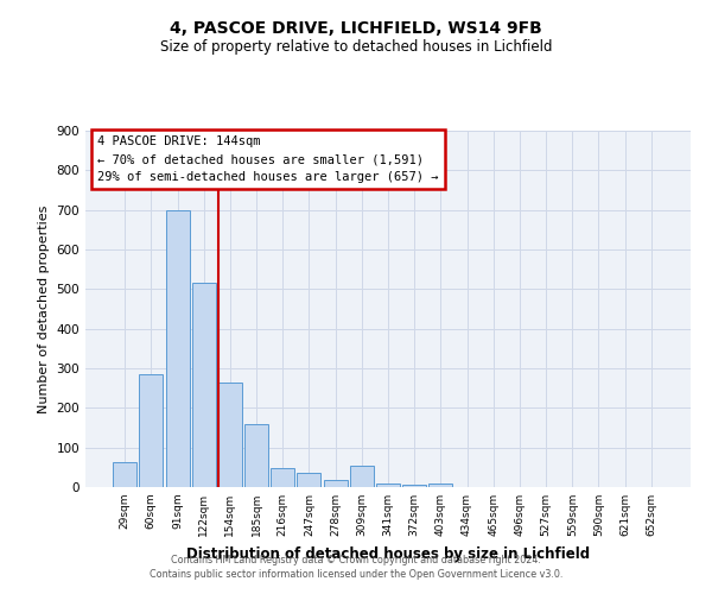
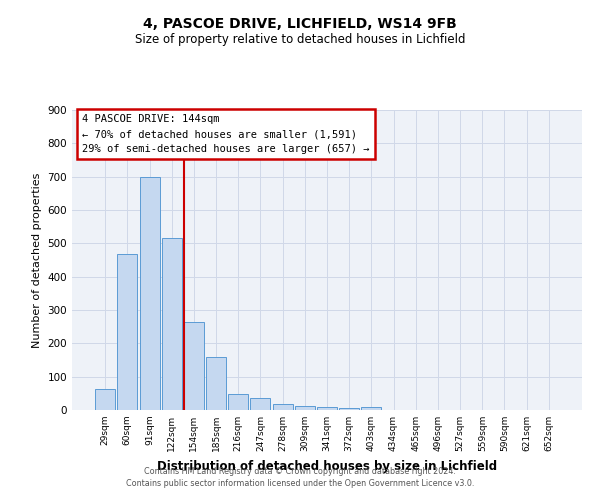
60sqm: 285 -> 468
309sqm: 55 -> 12
